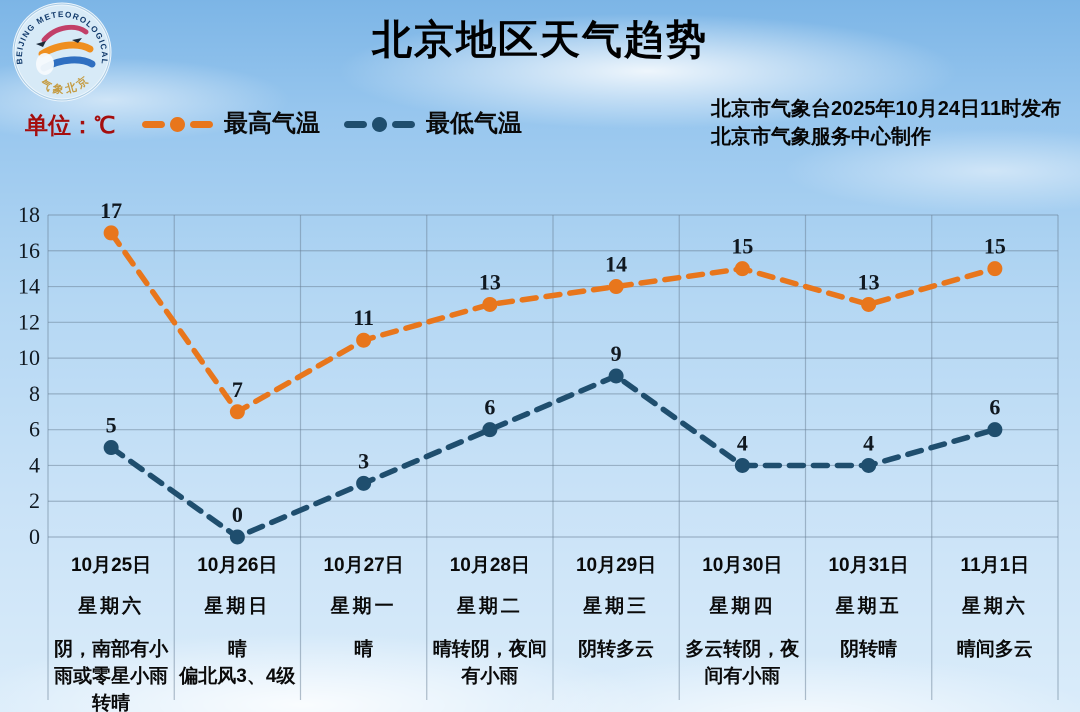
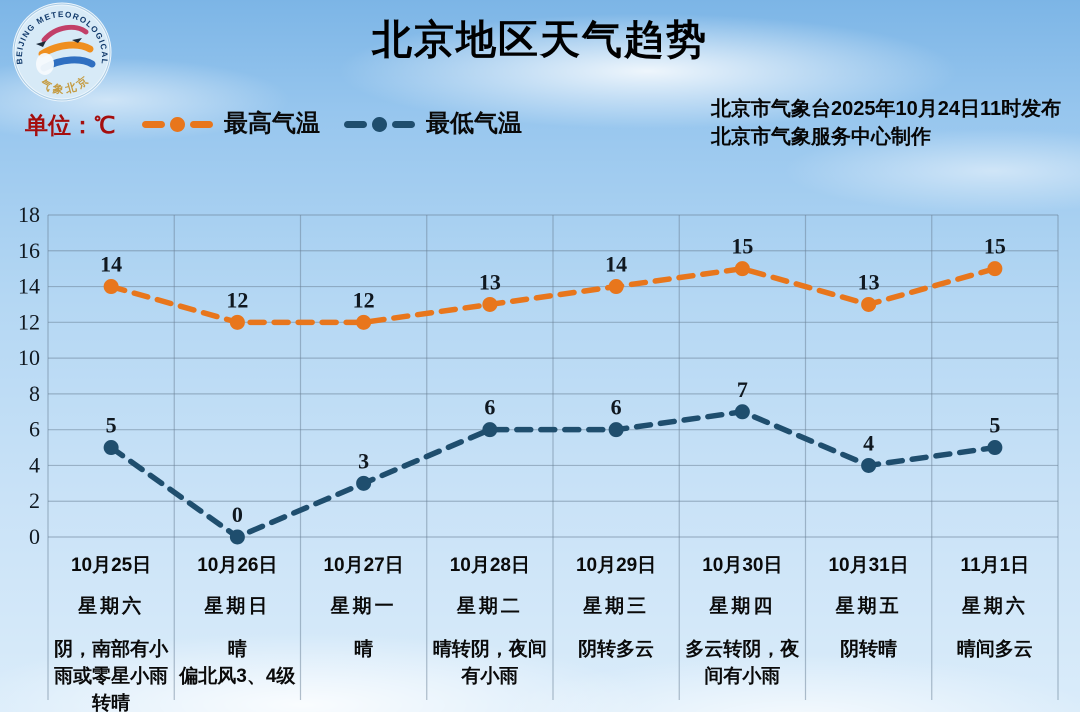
最高气温/10月25日: 17 -> 14
最高气温/10月26日: 7 -> 12
最高气温/10月27日: 11 -> 12
最低气温/10月29日: 9 -> 6
最低气温/10月30日: 4 -> 7
最低气温/11月1日: 6 -> 5
